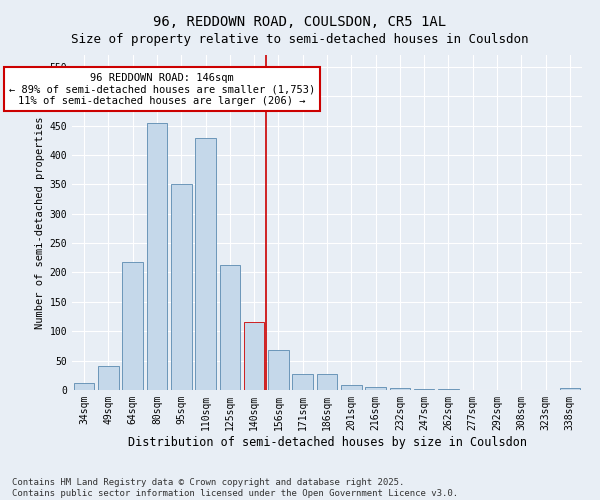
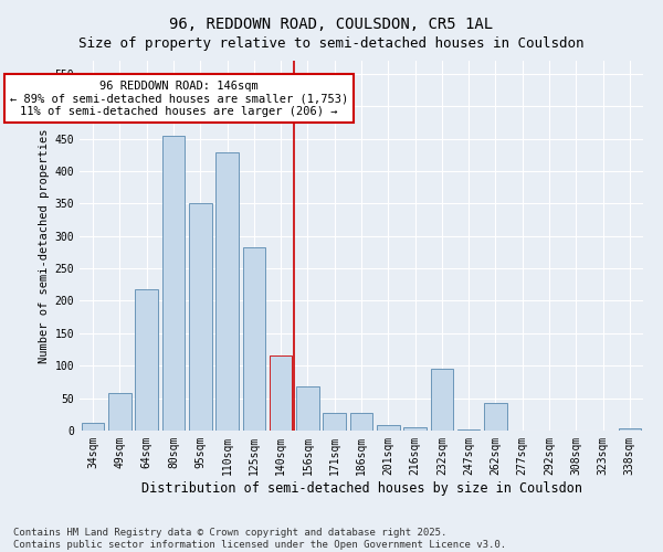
49sqm: 40 -> 58
125sqm: 212 -> 282
232sqm: 3 -> 96
262sqm: 1 -> 42
